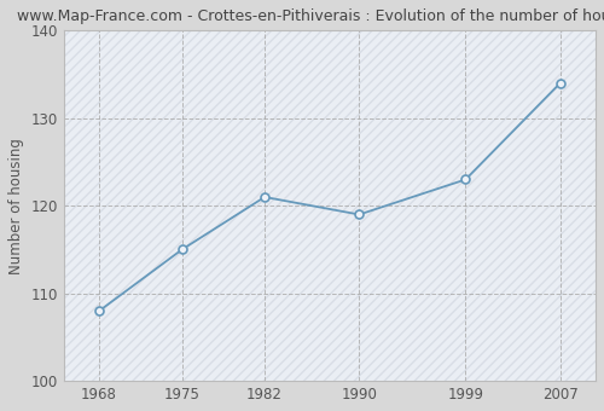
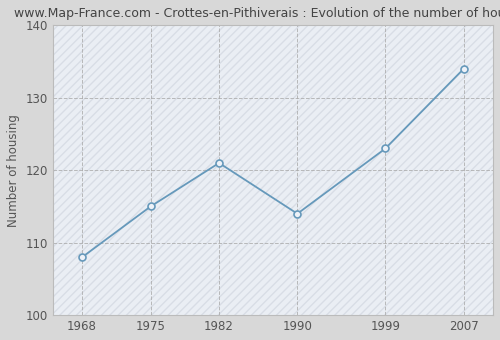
1990: 119 -> 114
